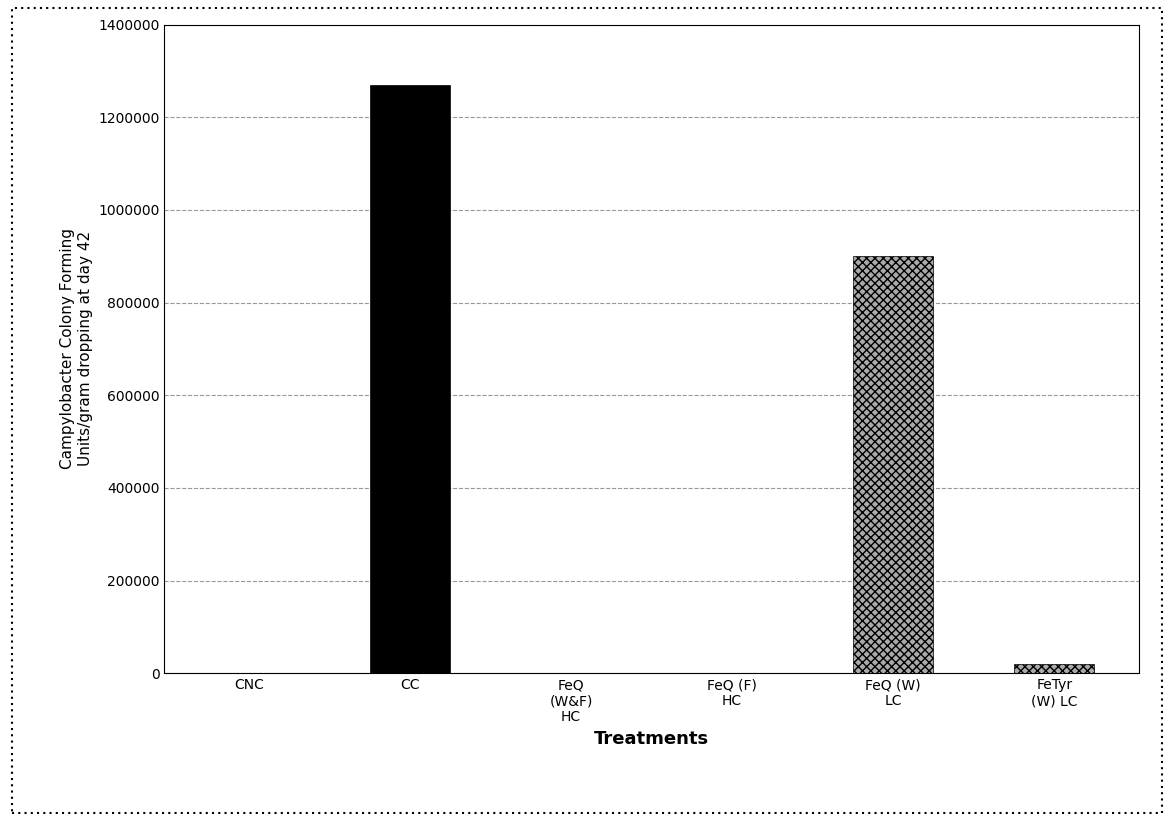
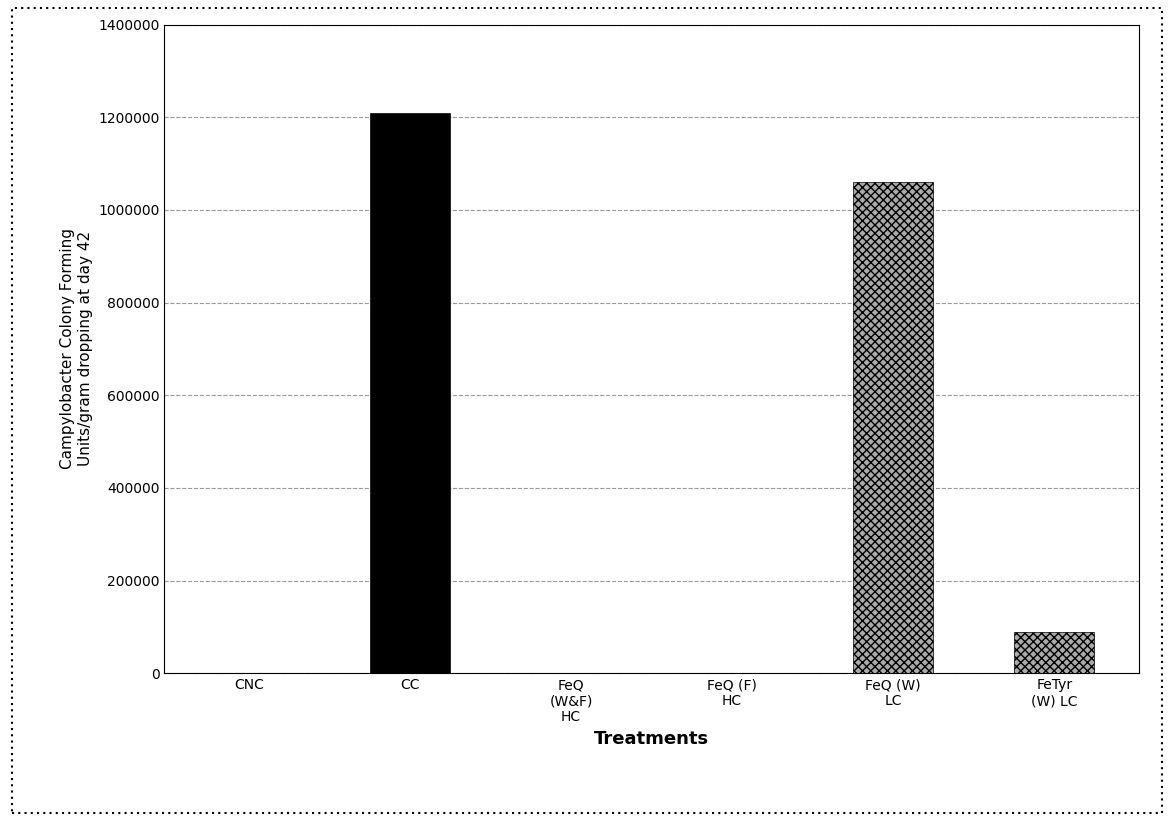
CC: 1270000 -> 1210000
FeQ (W) LC: 900000 -> 1060000
FeTyr (W) LC: 20000 -> 90000
